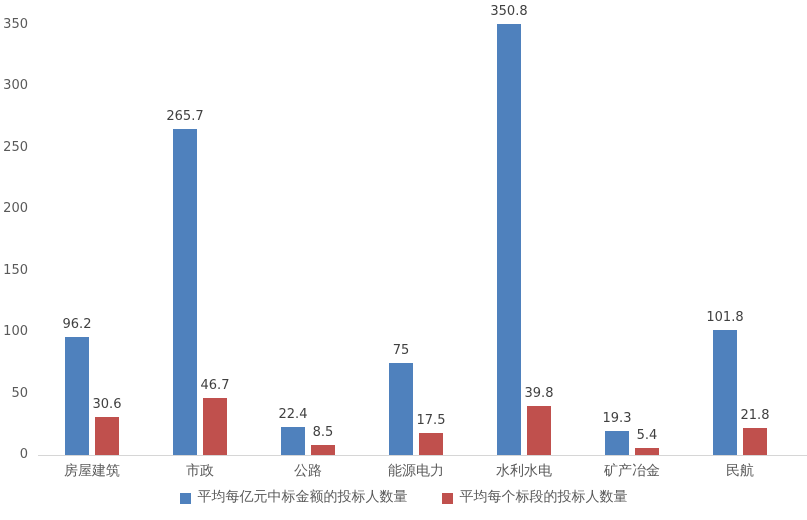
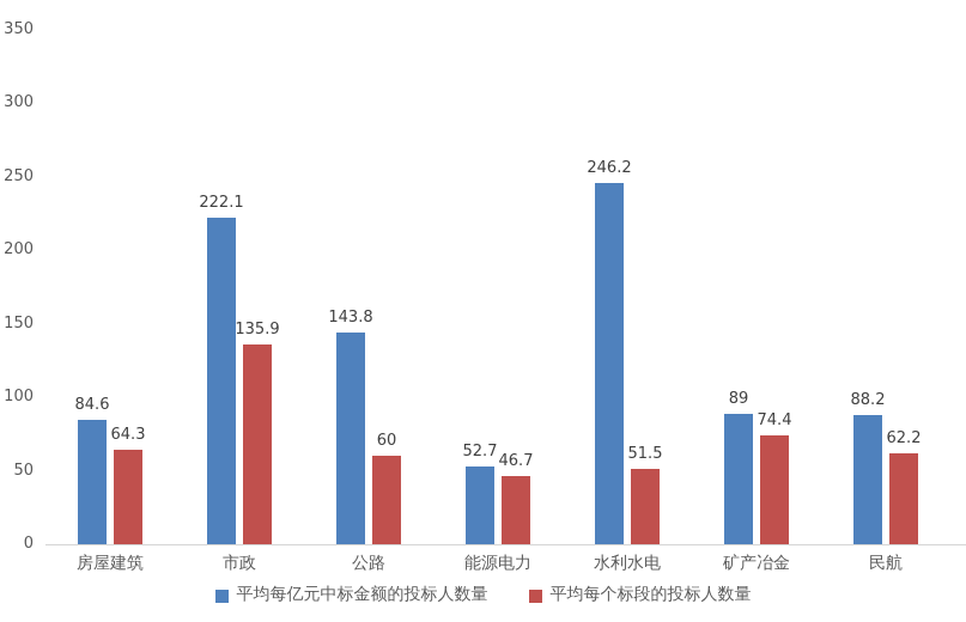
平均每亿元中标金额的投标人数量/房屋建筑: 96.2 -> 84.6
平均每个标段的投标人数量/房屋建筑: 30.6 -> 64.3
平均每亿元中标金额的投标人数量/市政: 265.7 -> 222.1
平均每个标段的投标人数量/市政: 46.7 -> 135.9
平均每亿元中标金额的投标人数量/公路: 22.4 -> 143.8
平均每个标段的投标人数量/公路: 8.5 -> 60
平均每亿元中标金额的投标人数量/能源电力: 75 -> 52.7
平均每个标段的投标人数量/能源电力: 17.5 -> 46.7
平均每亿元中标金额的投标人数量/水利水电: 350.8 -> 246.2
平均每个标段的投标人数量/水利水电: 39.8 -> 51.5
平均每亿元中标金额的投标人数量/矿产冶金: 19.3 -> 89
平均每个标段的投标人数量/矿产冶金: 5.4 -> 74.4
平均每亿元中标金额的投标人数量/民航: 101.8 -> 88.2
平均每个标段的投标人数量/民航: 21.8 -> 62.2
